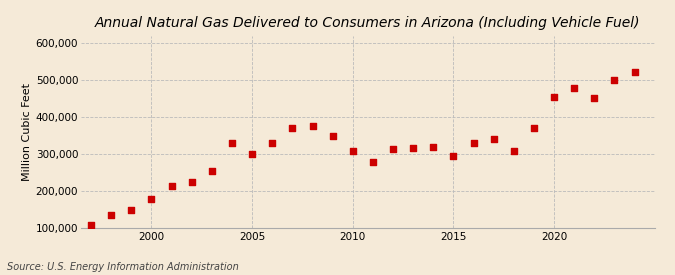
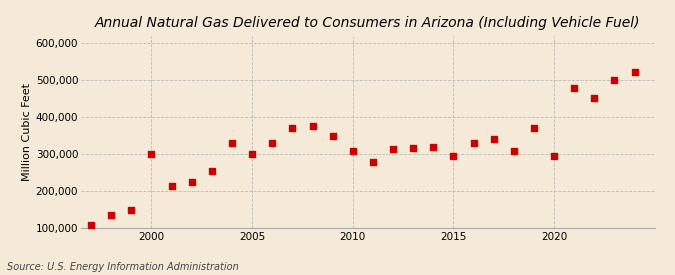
2000: 178,000 -> 300,000
2020: 455,000 -> 295,000
